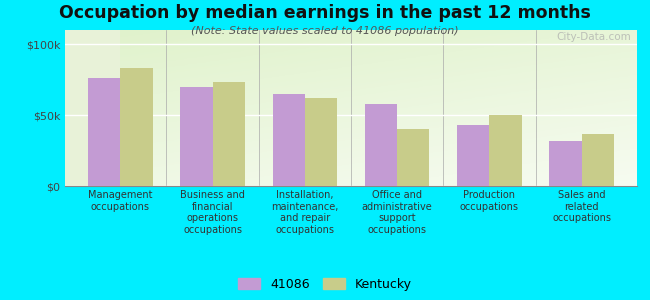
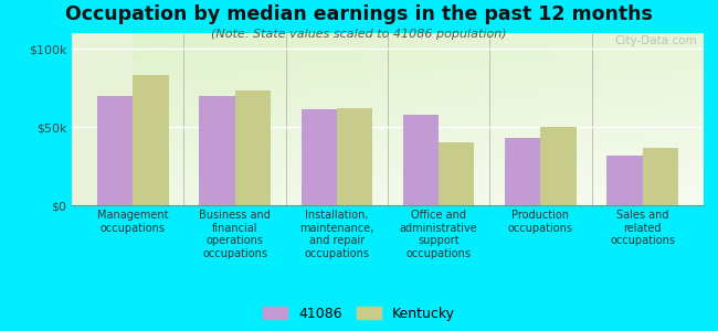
41086/Management occupations: $76k -> $70k
41086/Installation, maintenance, and repair occupations: $65k -> $61k
